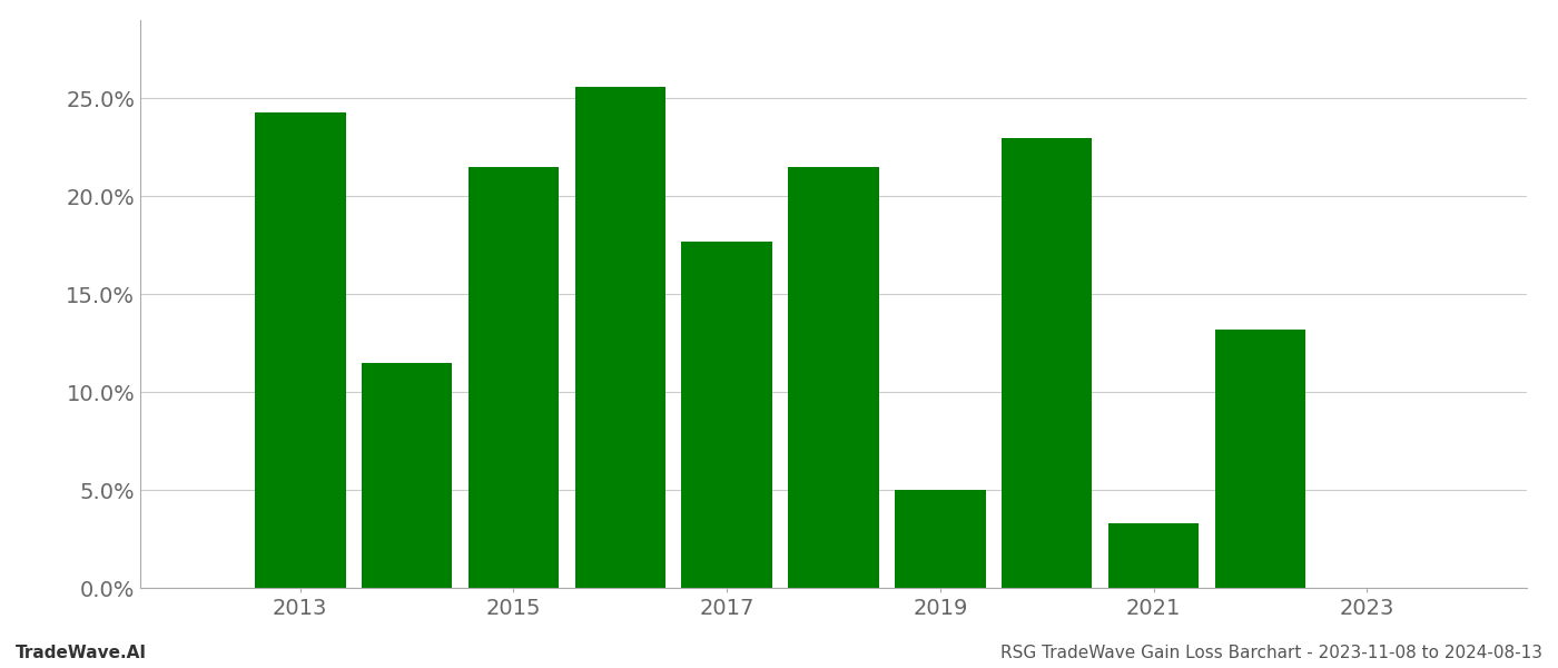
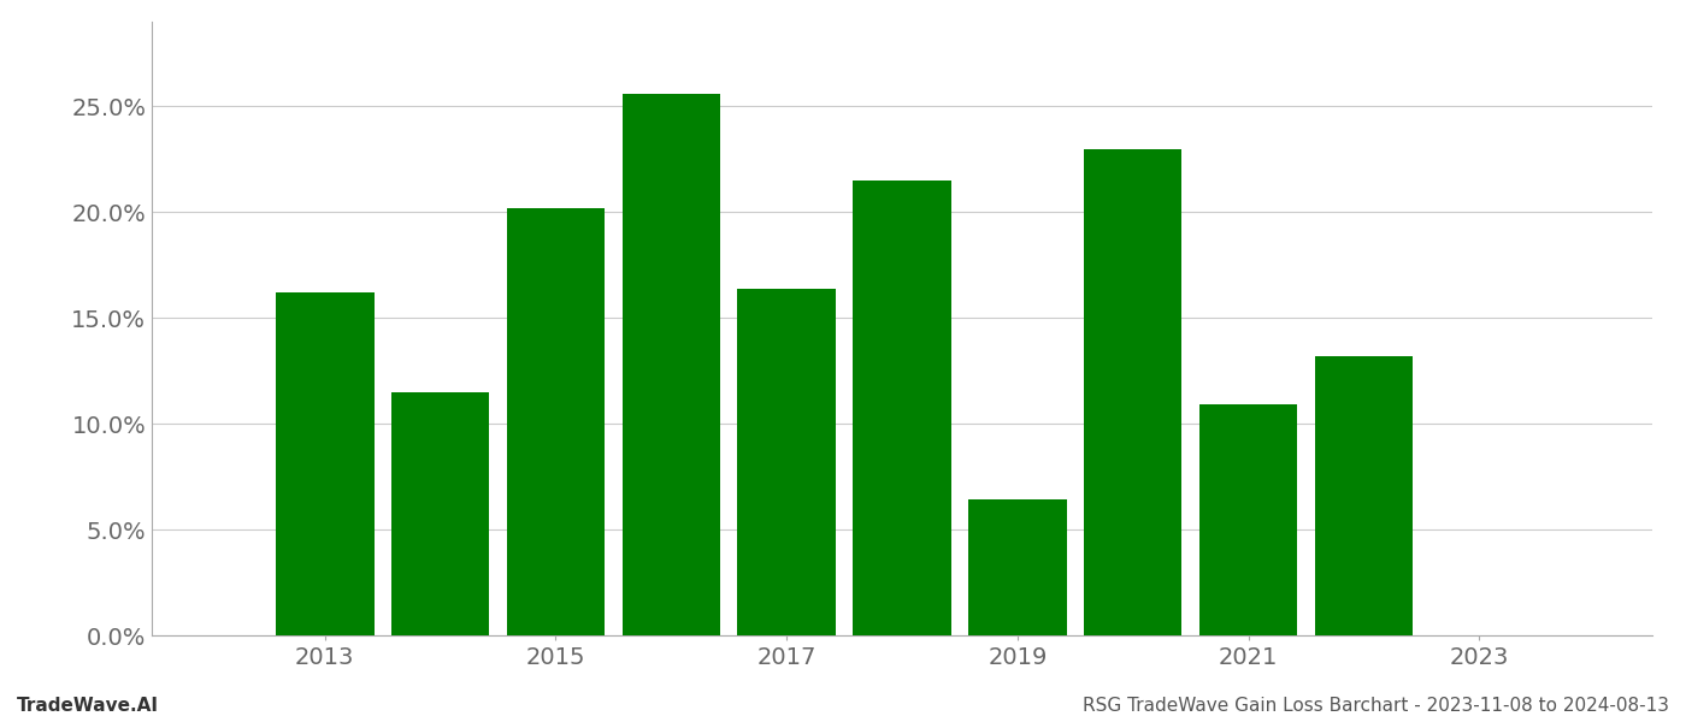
2013: 24.3% -> 16.2%
2015: 21.5% -> 20.2%
2017: 17.7% -> 16.4%
2019: 5.0% -> 6.4%
2021: 3.3% -> 10.9%
